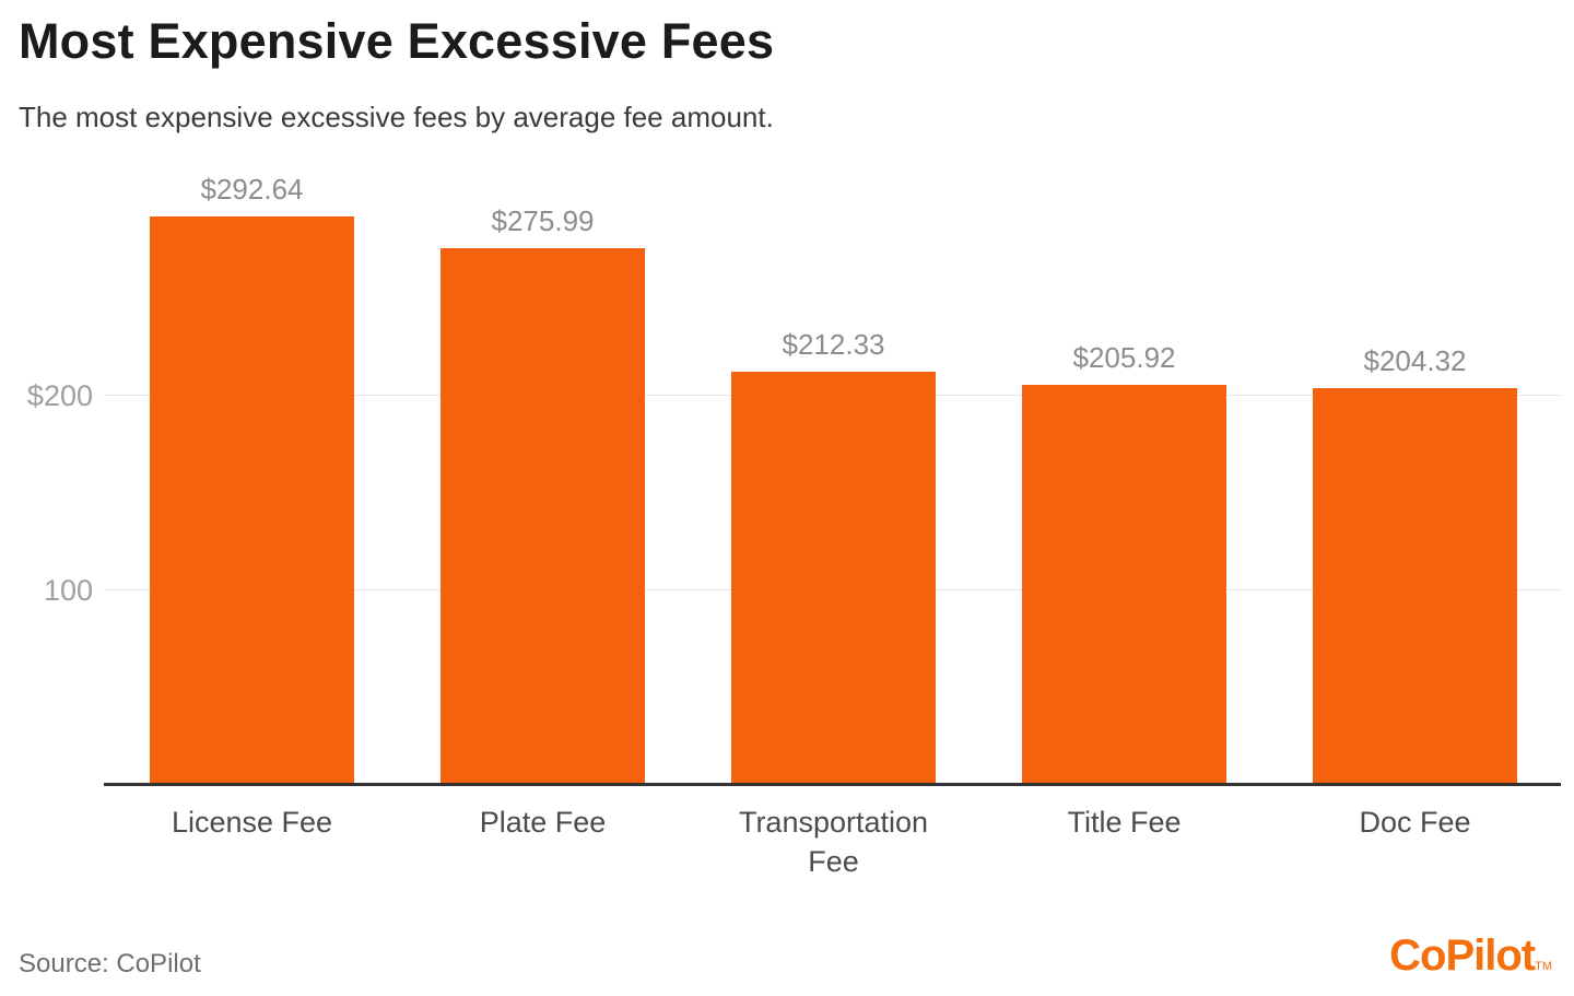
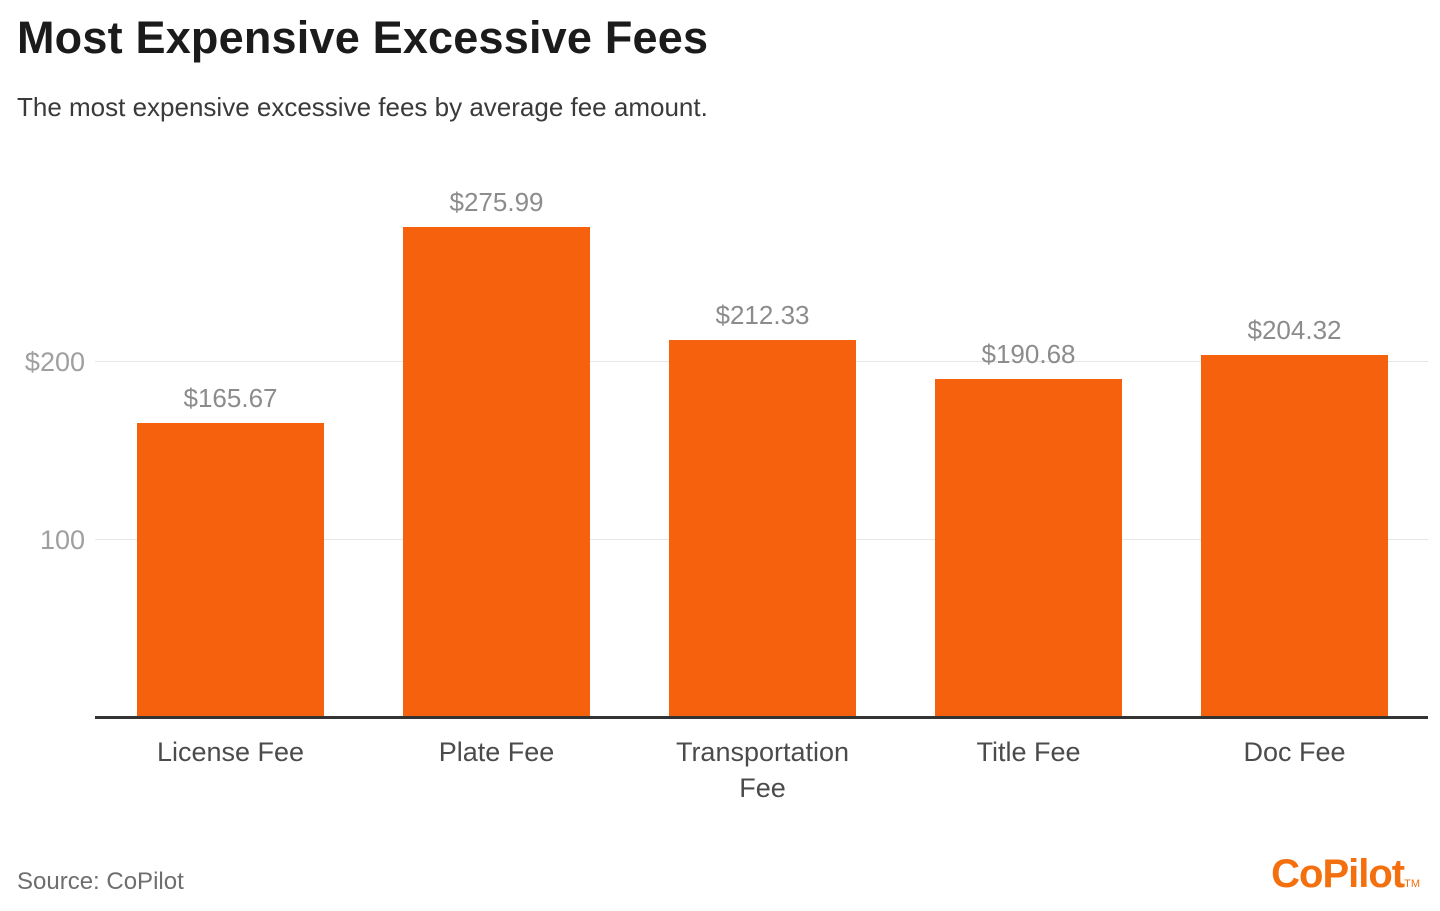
License Fee: $292.64 -> $165.67
Title Fee: $205.92 -> $190.68
